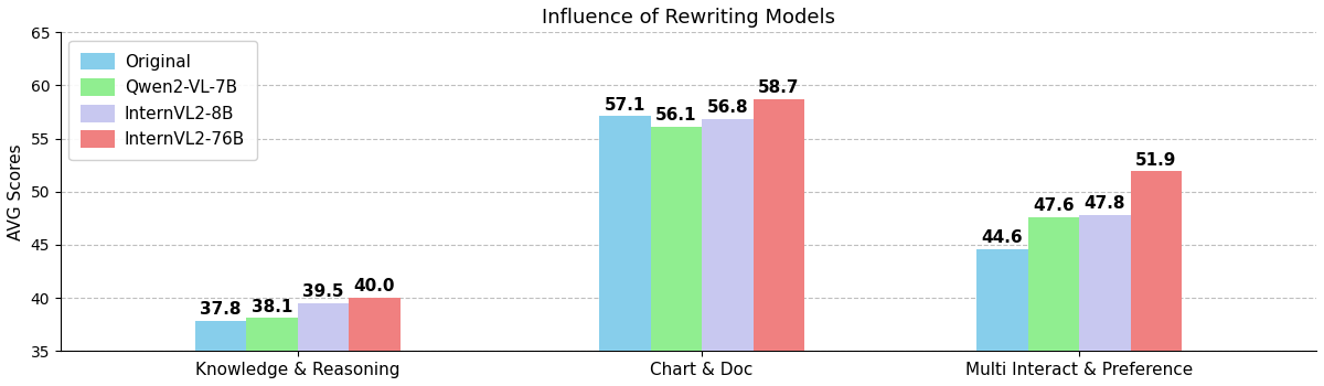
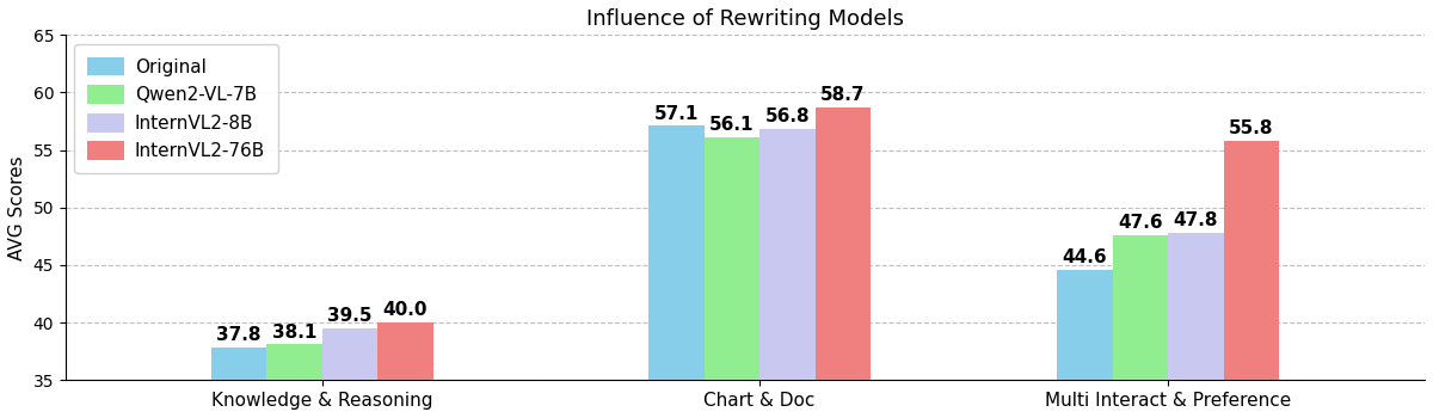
InternVL2-76B/Multi Interact & Preference: 51.9 -> 55.8
